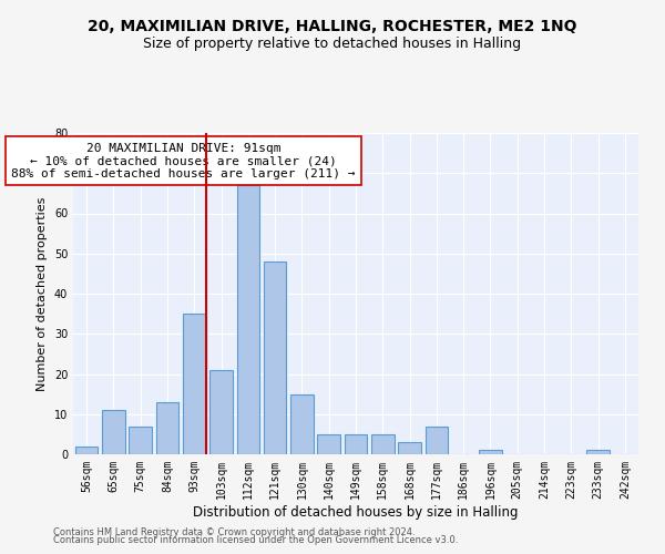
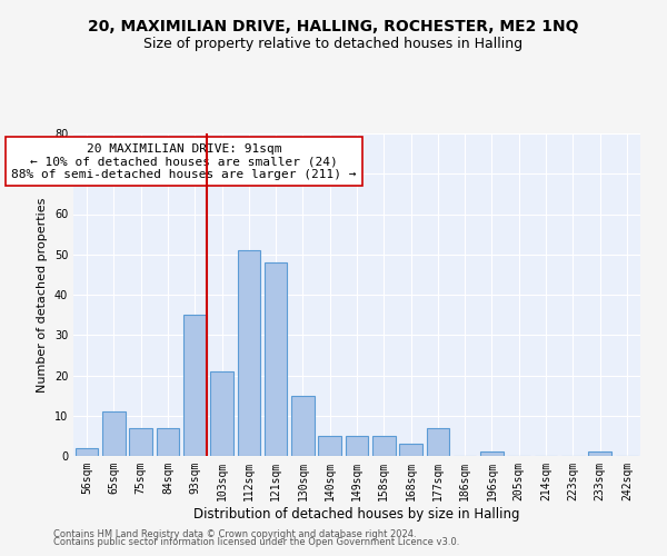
84sqm: 13 -> 7
112sqm: 67 -> 51
